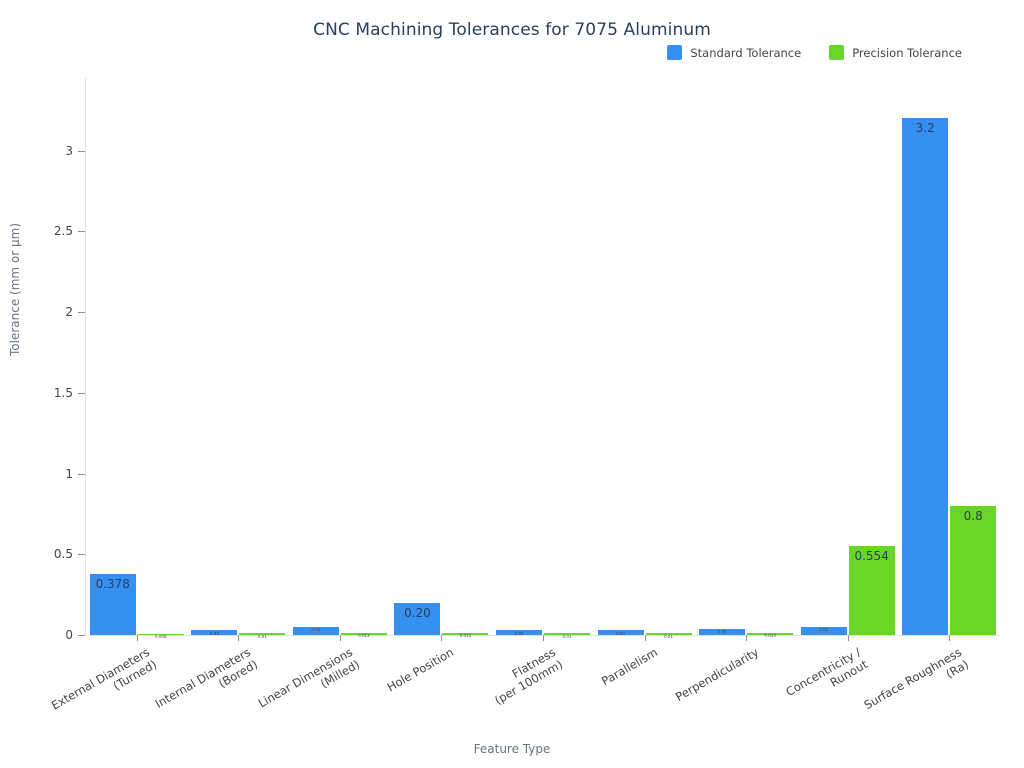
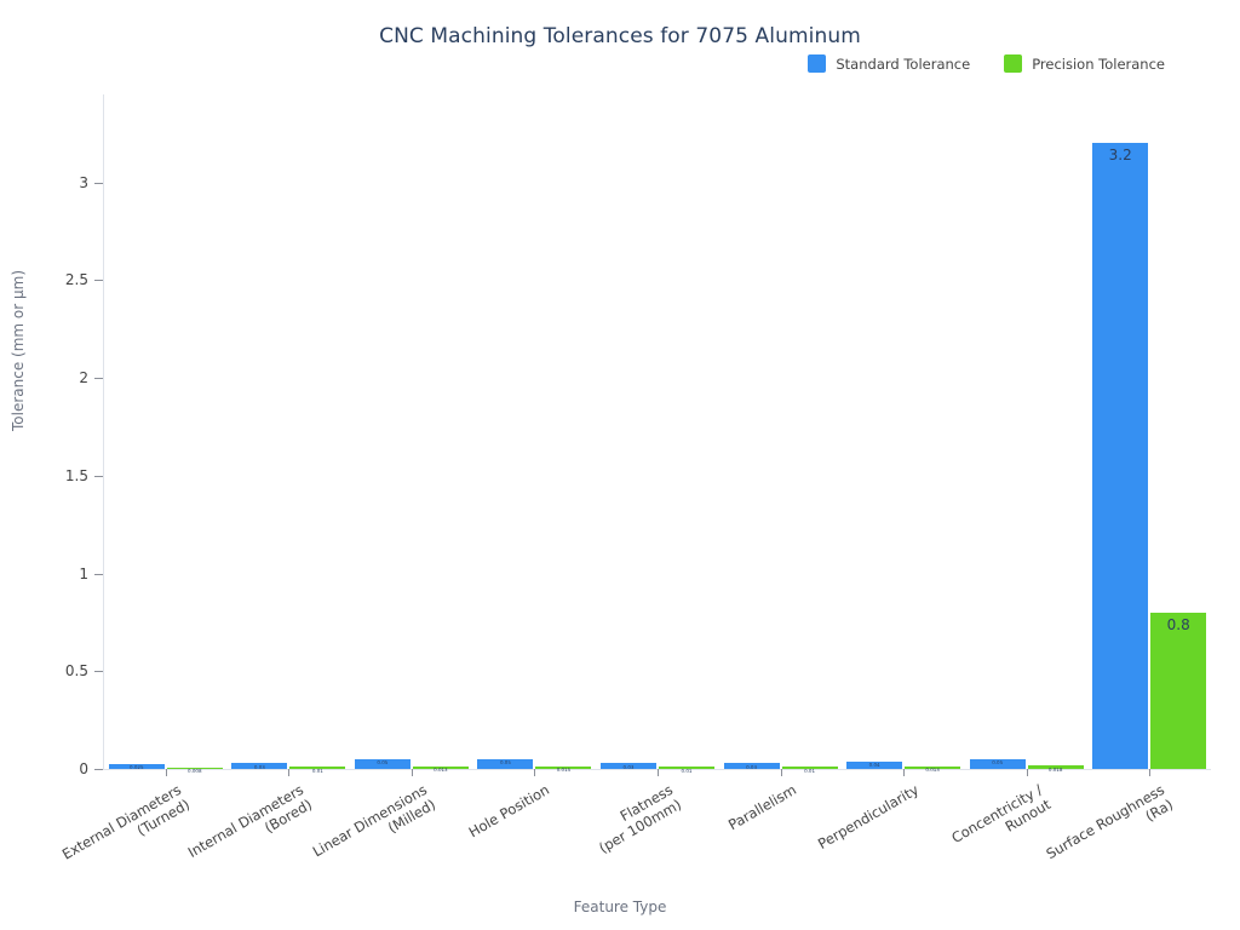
Standard Tolerance/External Diameters (Turned): 0.378 -> 0.025
Standard Tolerance/Hole Position: 0.20 -> 0.05
Precision Tolerance/Concentricity / Runout: 0.554 -> 0.018
